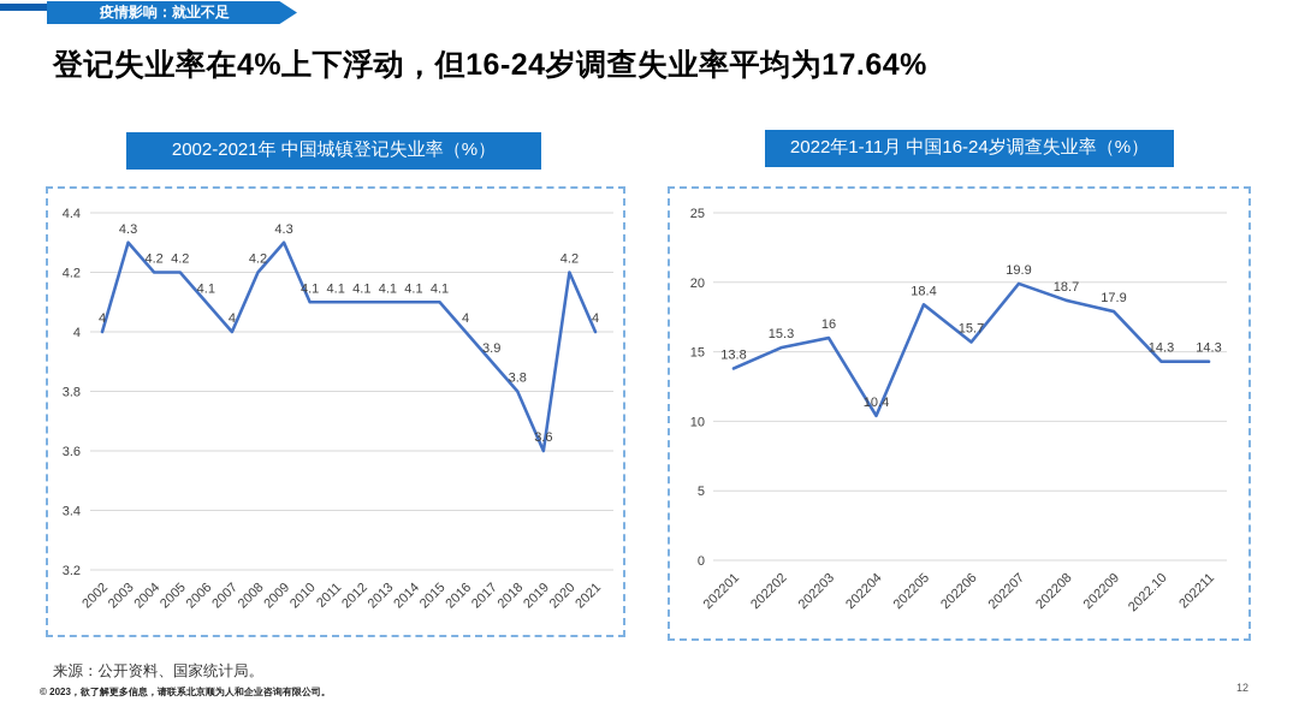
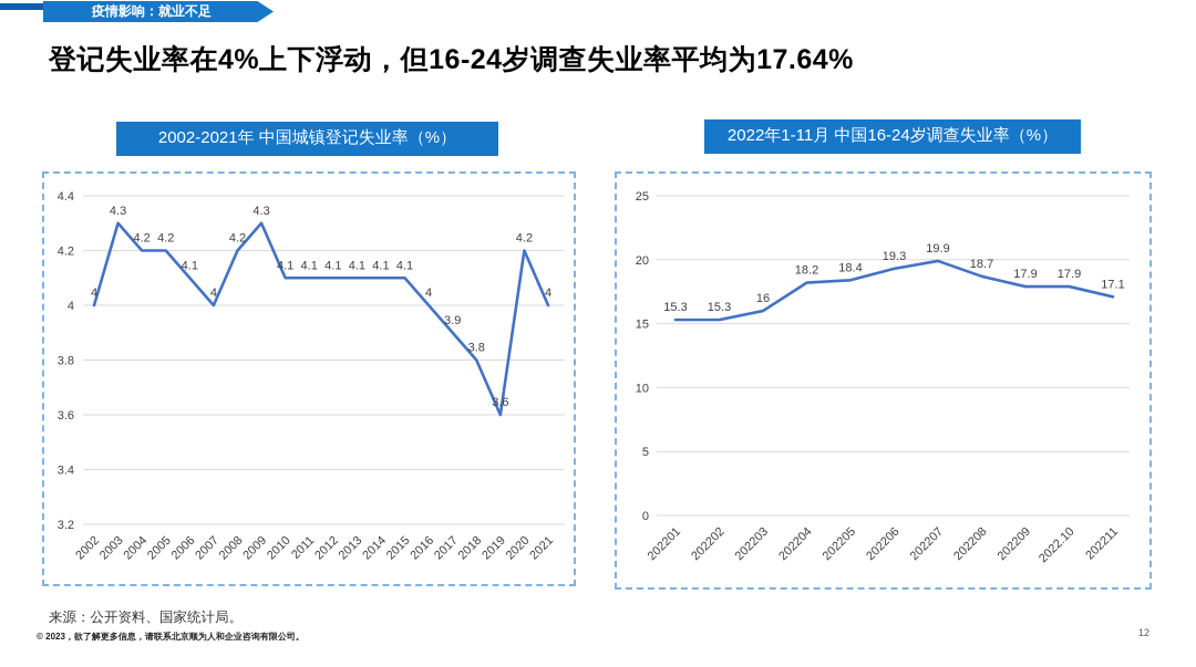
2022年1-11月 中国16-24岁调查失业率（%）/202201: 13.8 -> 15.3
2022年1-11月 中国16-24岁调查失业率（%）/202204: 10.4 -> 18.2
2022年1-11月 中国16-24岁调查失业率（%）/202206: 15.7 -> 19.3
2022年1-11月 中国16-24岁调查失业率（%）/2022.10: 14.3 -> 17.9
2022年1-11月 中国16-24岁调查失业率（%）/202211: 14.3 -> 17.1
